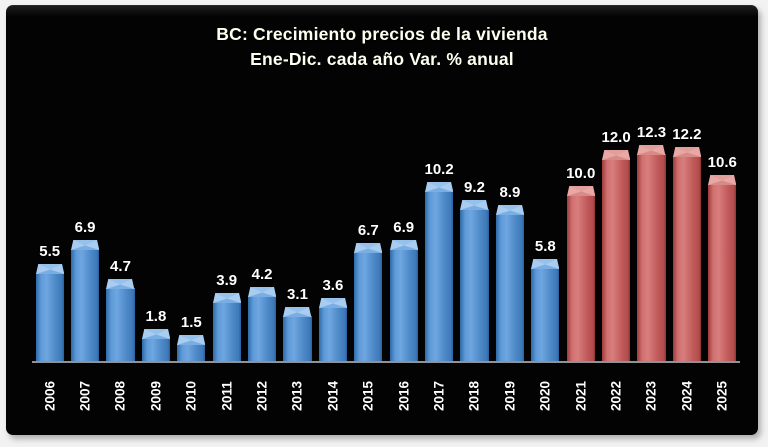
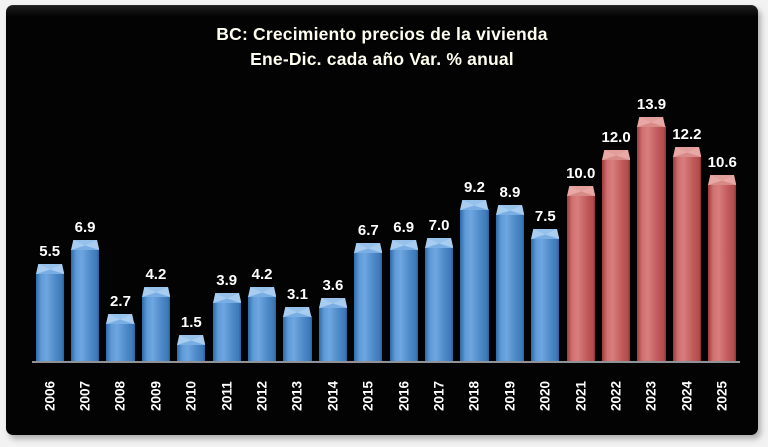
2008: 4.7 -> 2.7
2009: 1.8 -> 4.2
2017: 10.2 -> 7.0
2020: 5.8 -> 7.5
2023: 12.3 -> 13.9
